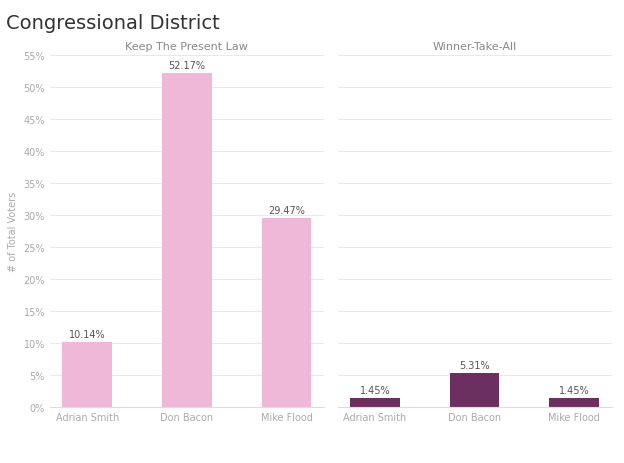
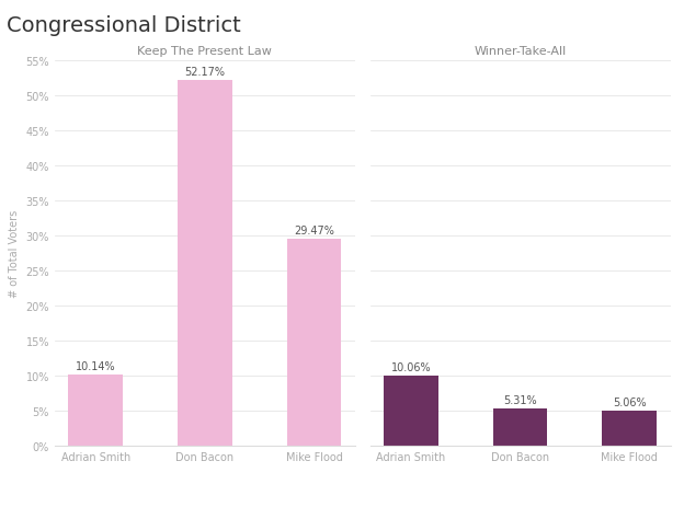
Winner-Take-All/Adrian Smith: 1.45% -> 10.06%
Winner-Take-All/Mike Flood: 1.45% -> 5.06%
